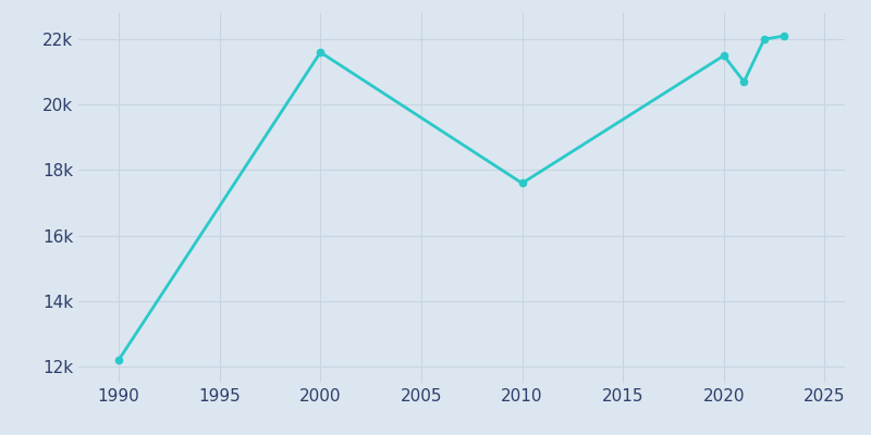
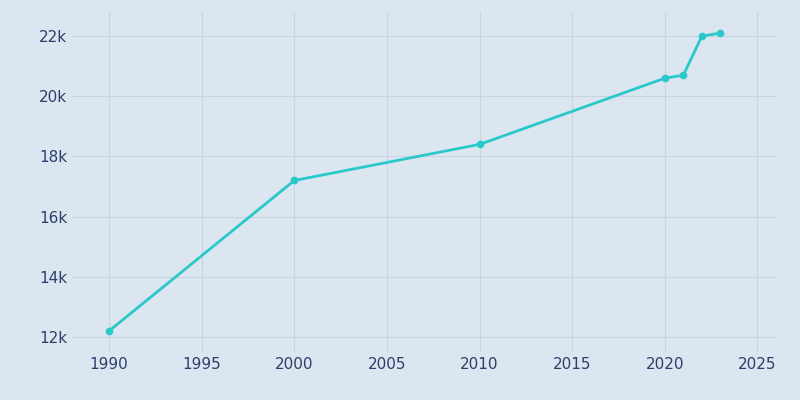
2000: 21.6k -> 17.2k
2010: 17.6k -> 18.4k
2020: 21.5k -> 20.6k
